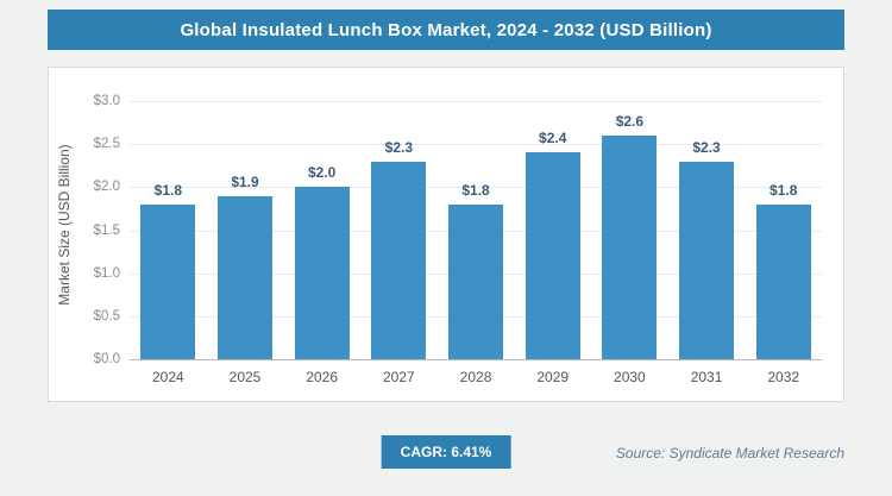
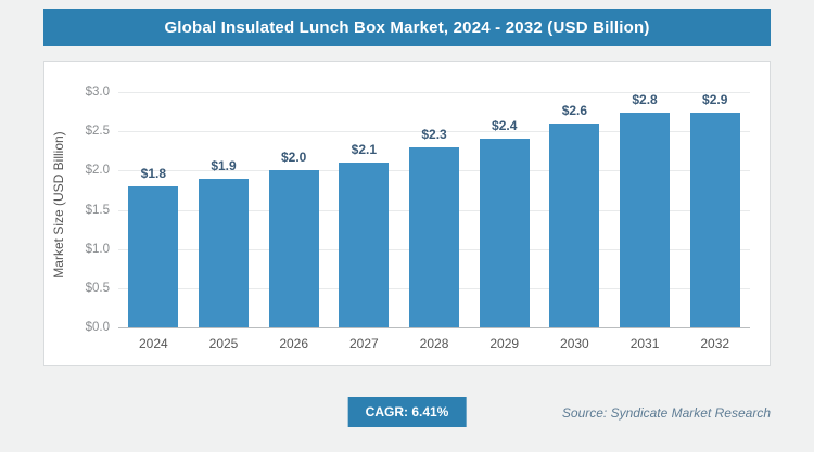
2027: $2.3 -> $2.1
2028: $1.8 -> $2.3
2031: $2.3 -> $2.8
2032: $1.8 -> $2.9
